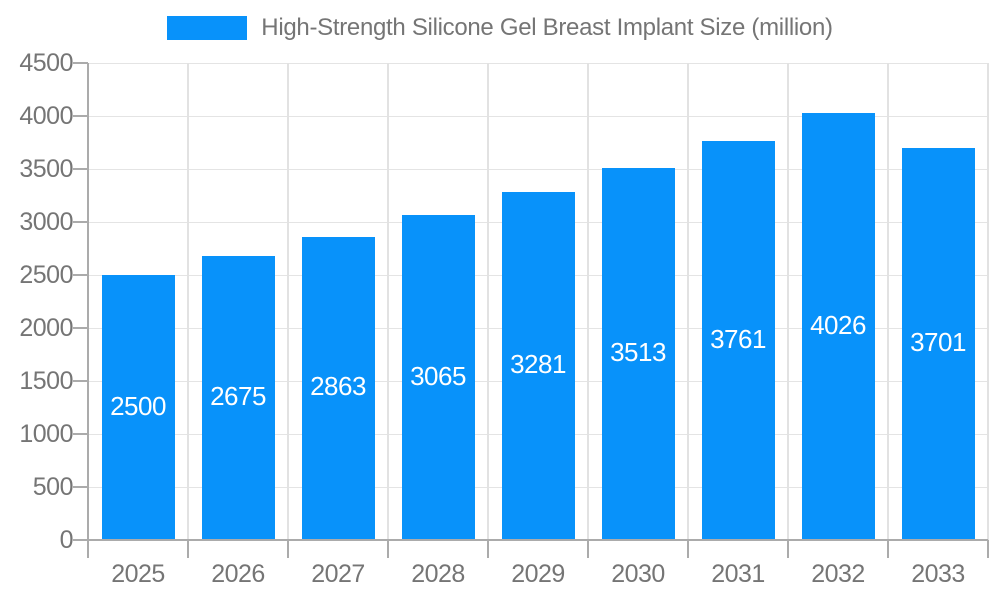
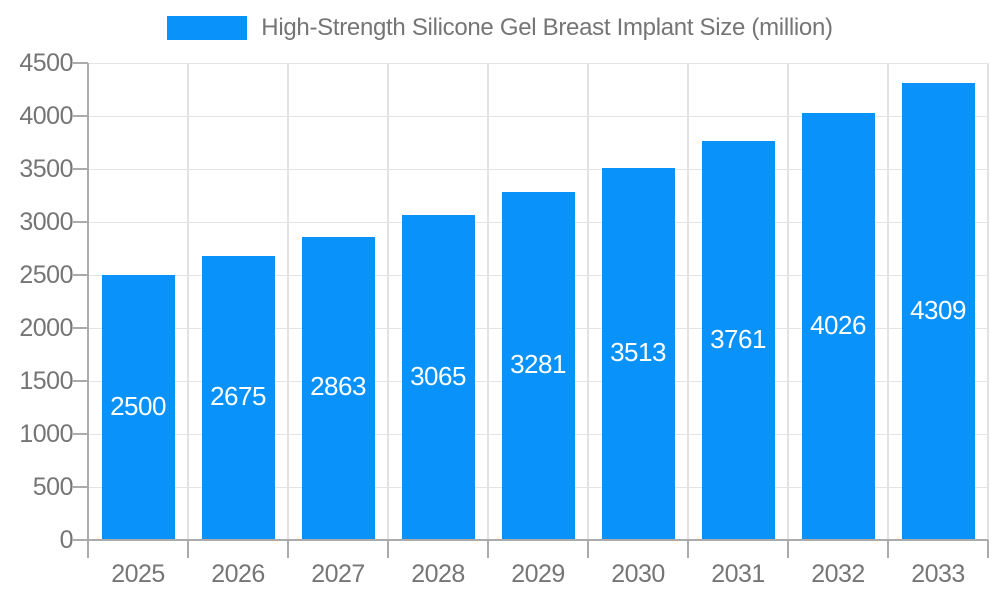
2033: 3701 -> 4309
